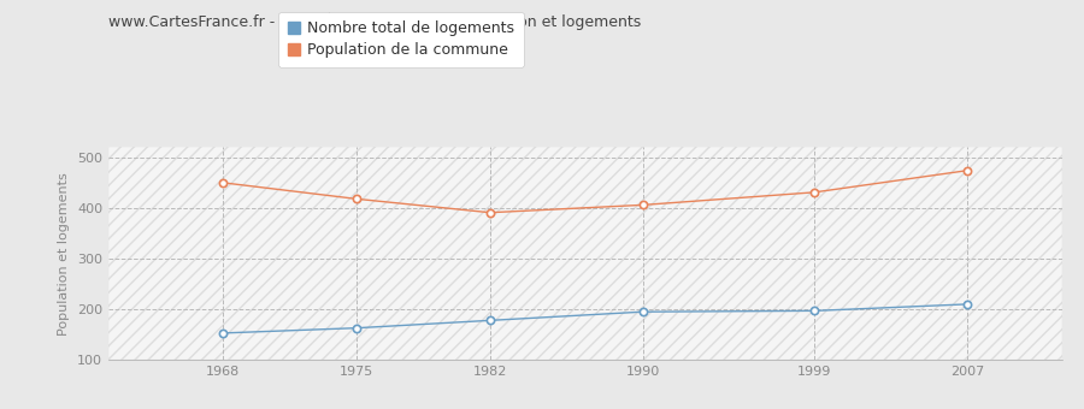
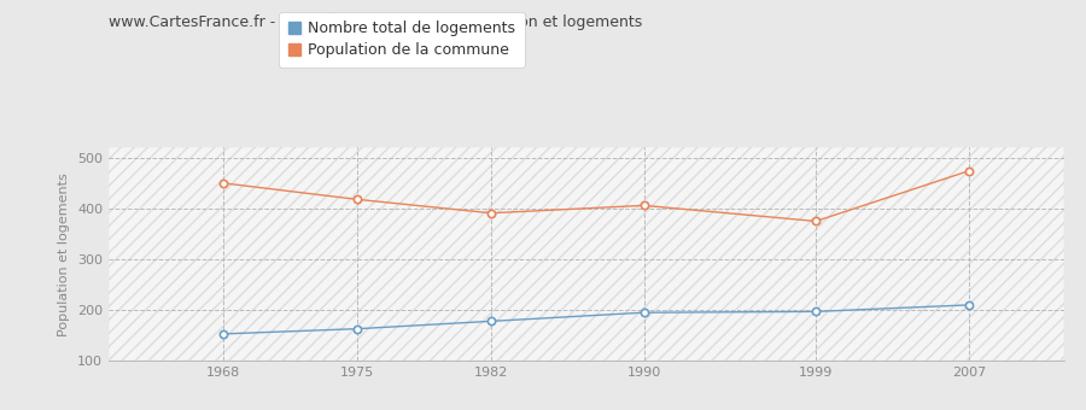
Population de la commune/1999: 431 -> 375
